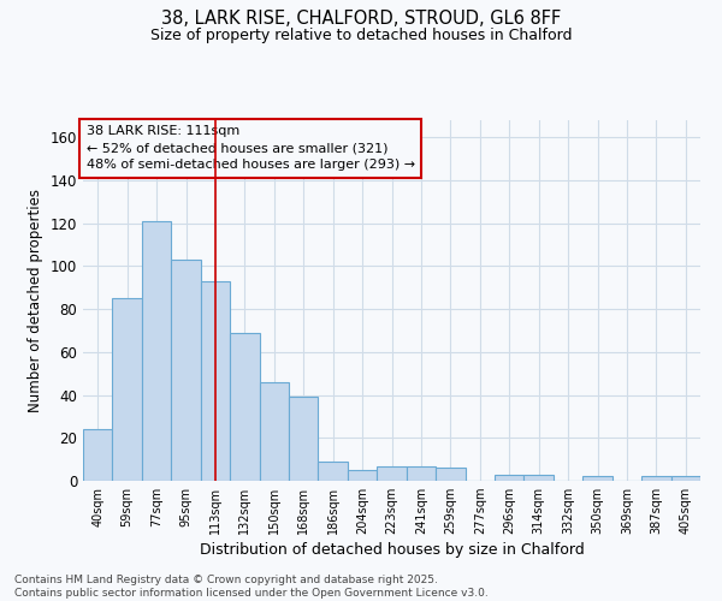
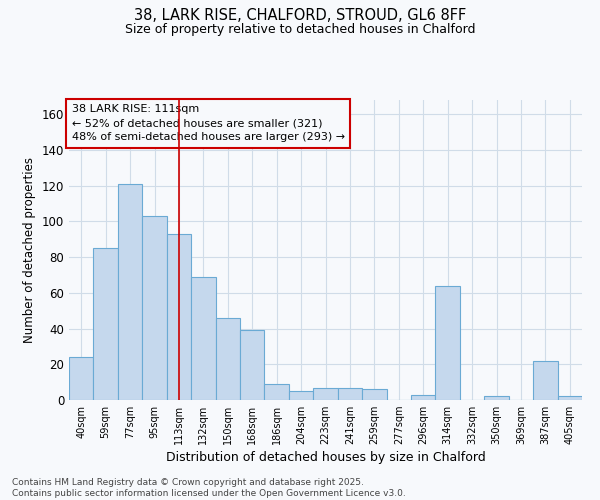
314sqm: 3 -> 64
387sqm: 2 -> 22
